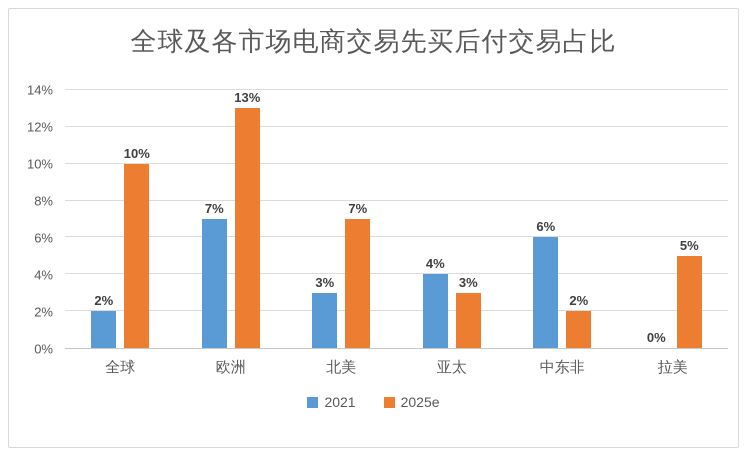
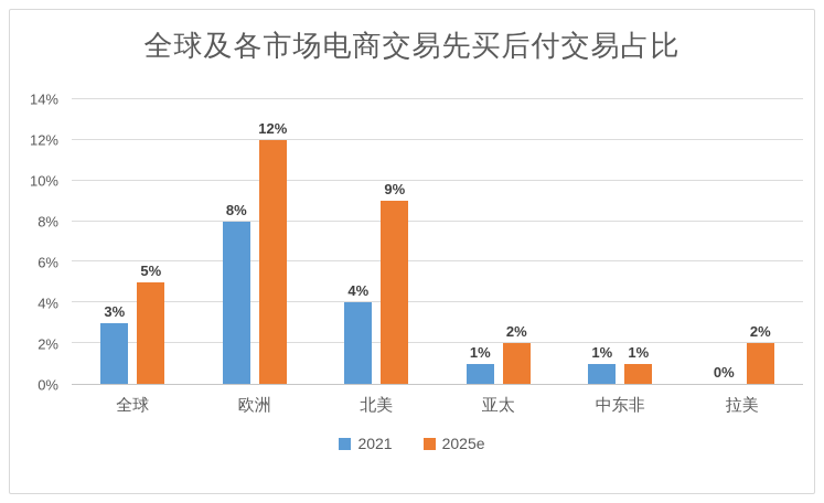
2021/全球: 2% -> 3%
2025e/全球: 10% -> 5%
2021/欧洲: 7% -> 8%
2025e/欧洲: 13% -> 12%
2021/北美: 3% -> 4%
2025e/北美: 7% -> 9%
2021/亚太: 4% -> 1%
2025e/亚太: 3% -> 2%
2021/中东非: 6% -> 1%
2025e/中东非: 2% -> 1%
2025e/拉美: 5% -> 2%
